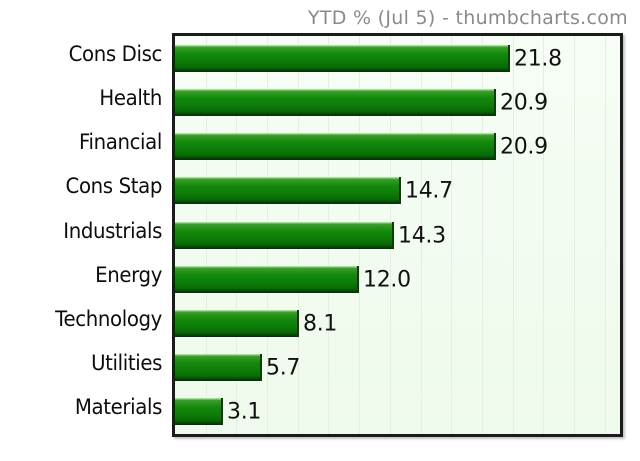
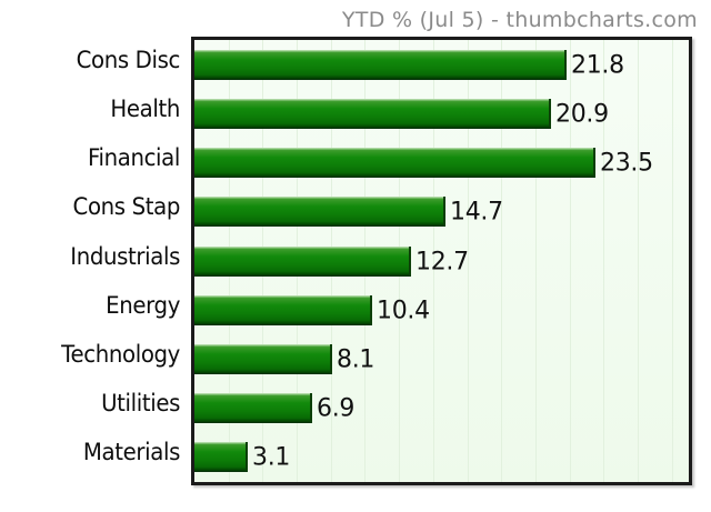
Financial: 20.9 -> 23.5
Industrials: 14.3 -> 12.7
Energy: 12.0 -> 10.4
Utilities: 5.7 -> 6.9
